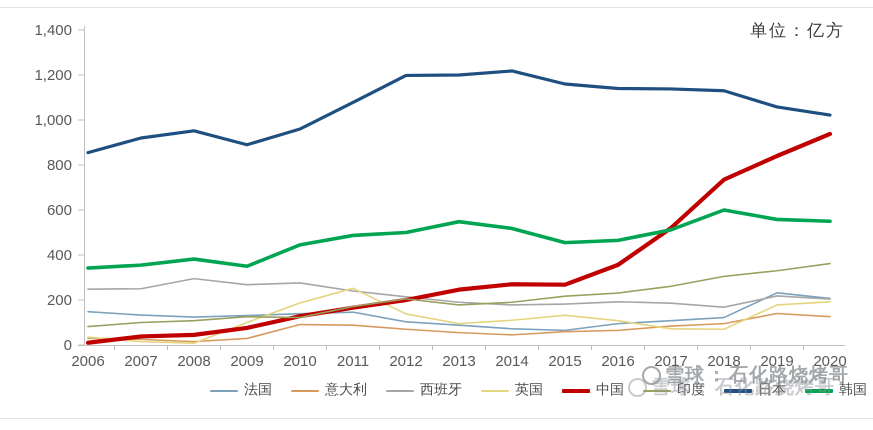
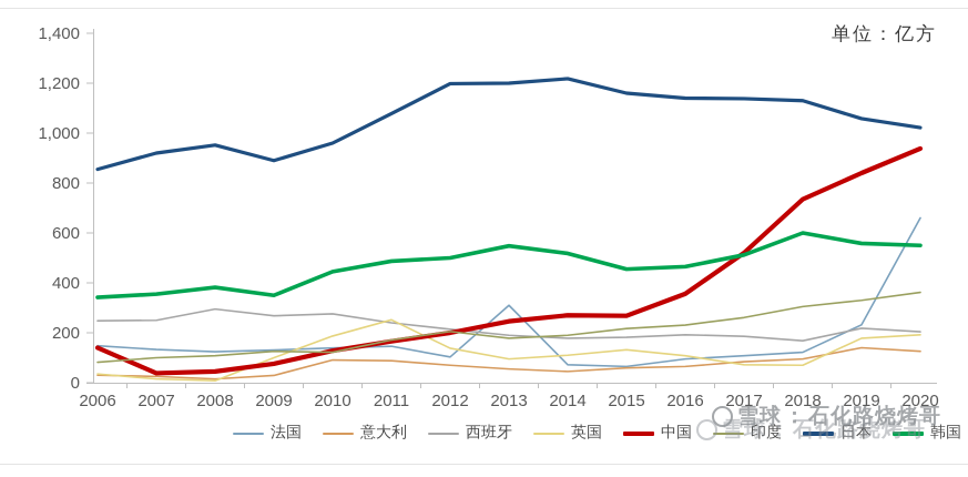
中国/2006: 10 -> 140
法国/2013: 90 -> 310
法国/2020: 210 -> 660
